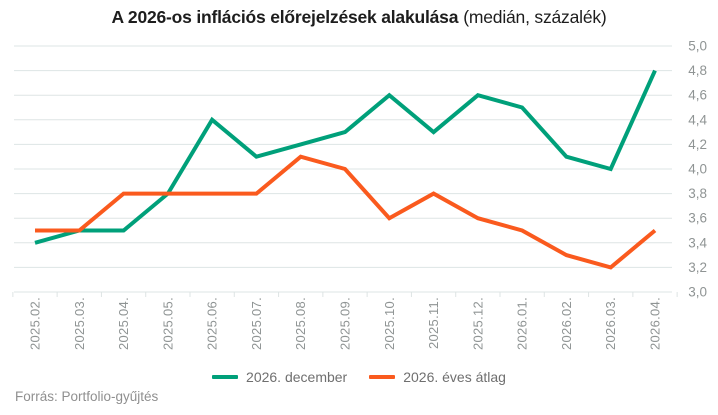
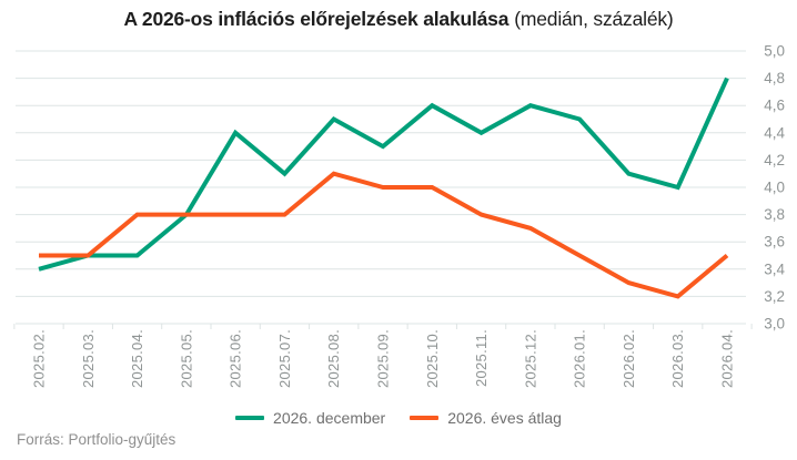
2026. december/2025.08.: 4,2 -> 4,5
2026. éves átlag/2025.10.: 3,6 -> 4,0
2026. december/2025.11.: 4,3 -> 4,4
2026. éves átlag/2025.12.: 3,6 -> 3,7
